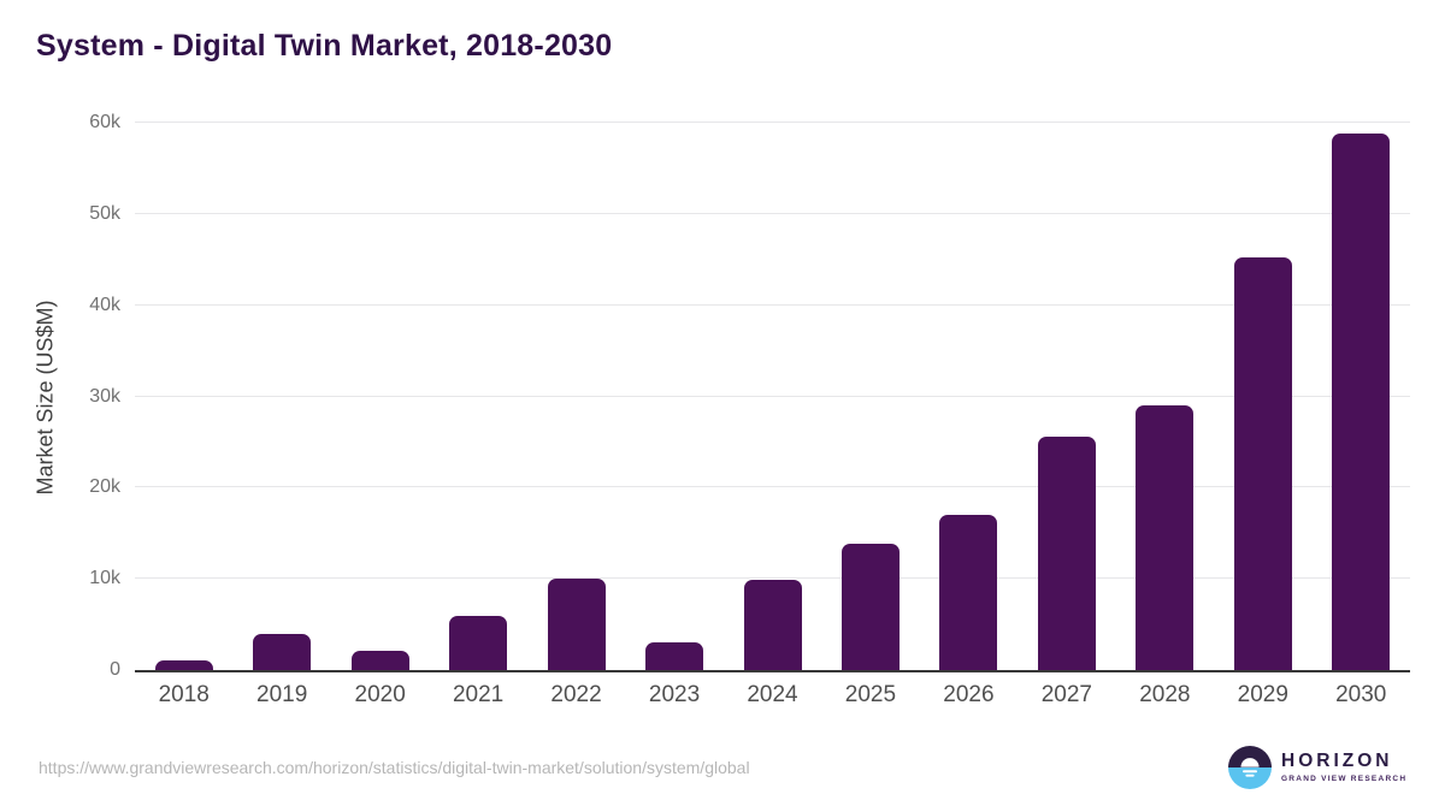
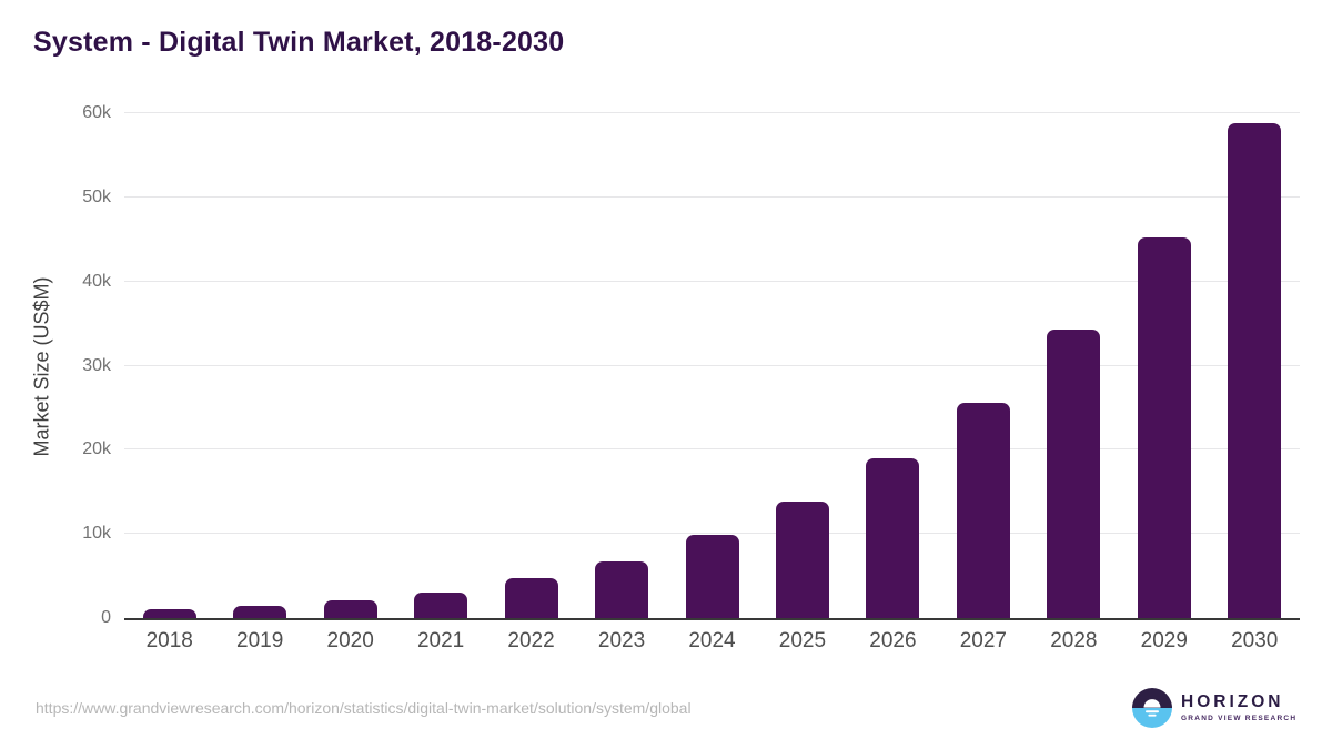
2019: 4k -> 1k
2021: 6k -> 3k
2022: 10k -> 5k
2023: 3k -> 7k
2026: 17k -> 19k
2028: 29k -> 34k
